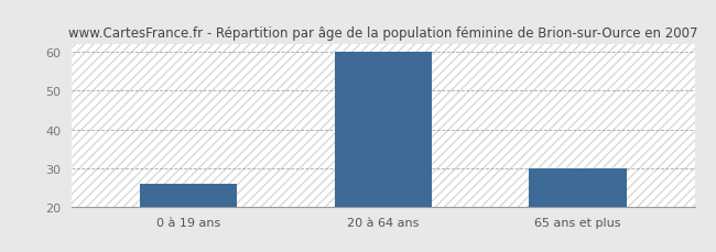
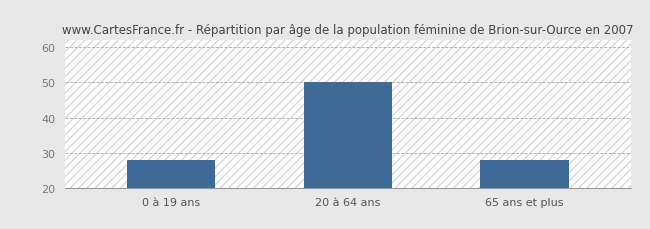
0 à 19 ans: 26 -> 28
20 à 64 ans: 60 -> 50
65 ans et plus: 30 -> 28
